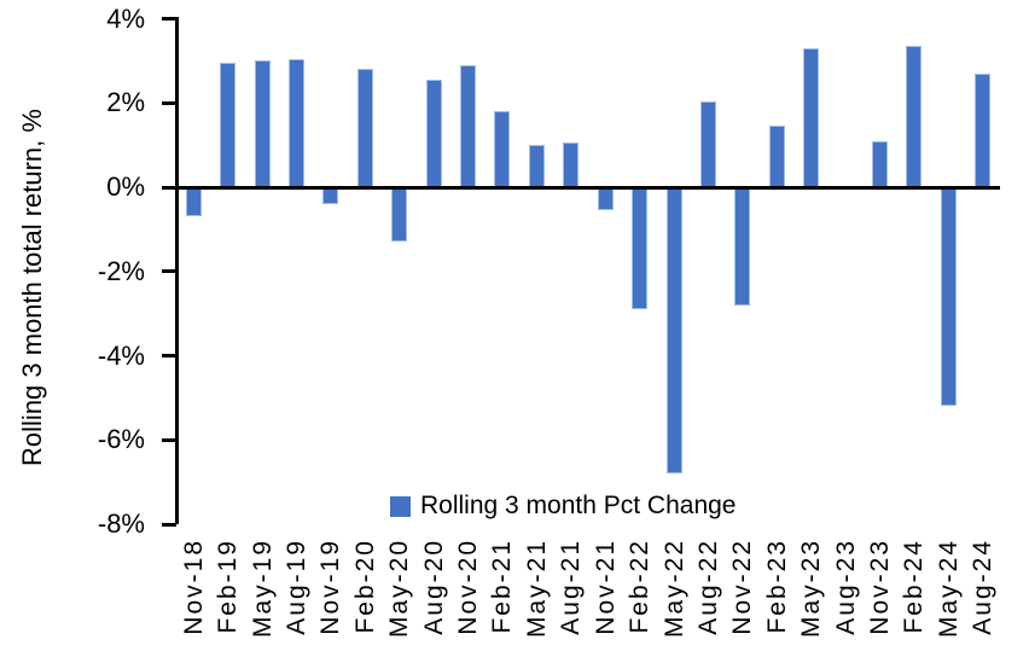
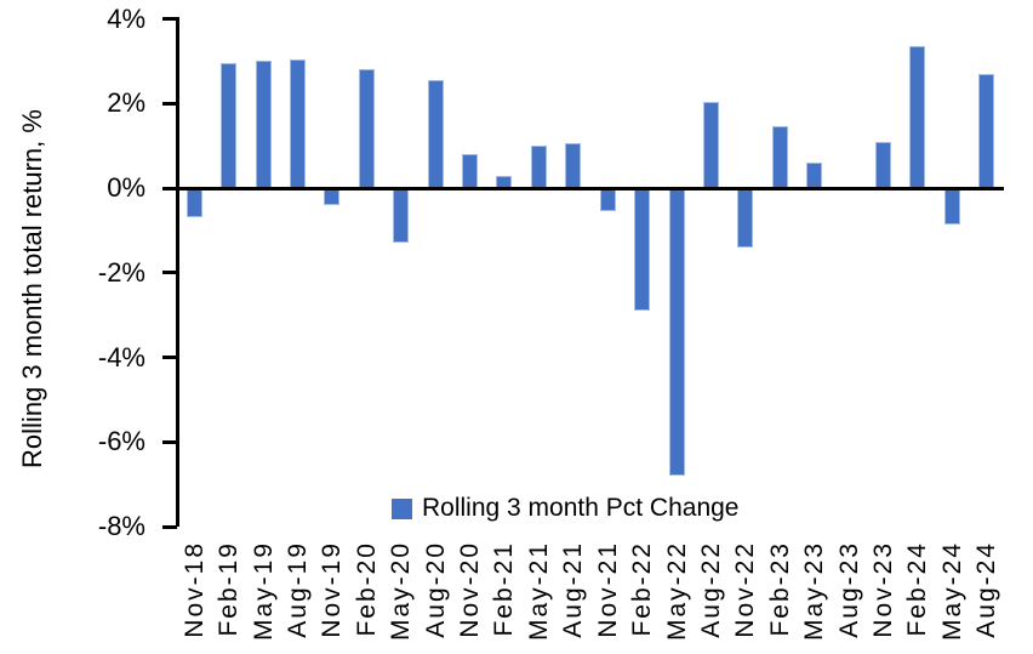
Nov-20: 2.9% -> 0.8%
Feb-21: 1.8% -> 0.3%
Nov-22: -2.8% -> -1.4%
May-23: 3.3% -> 0.6%
May-24: -5.2% -> -0.8%
